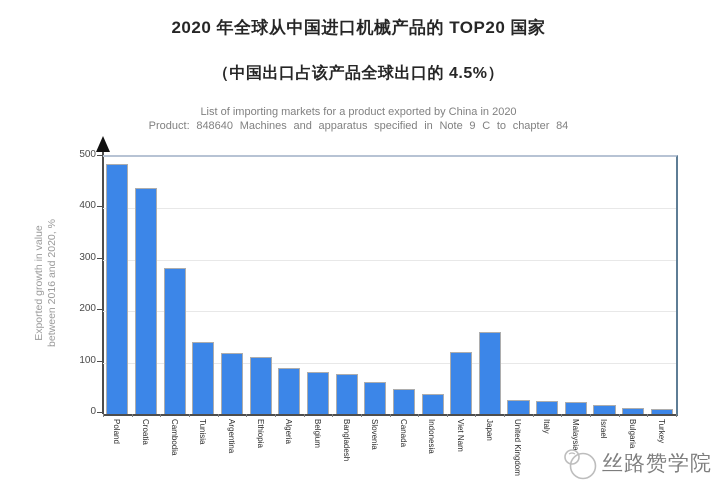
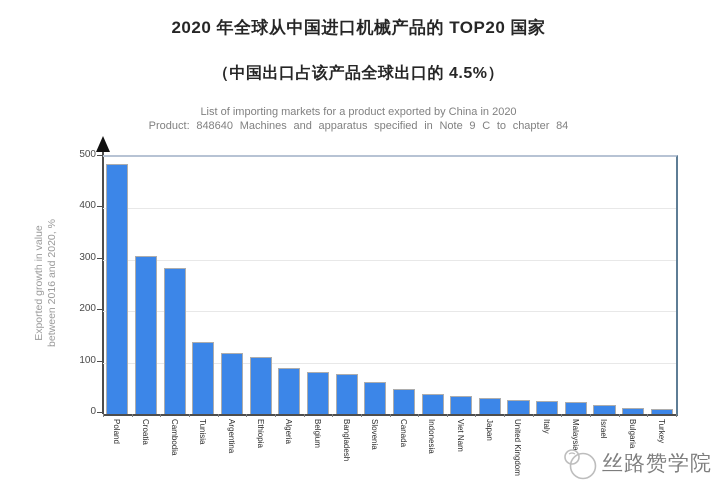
Croatia: 440 -> 310
Viet Nam: 120 -> 40
Japan: 160 -> 30
